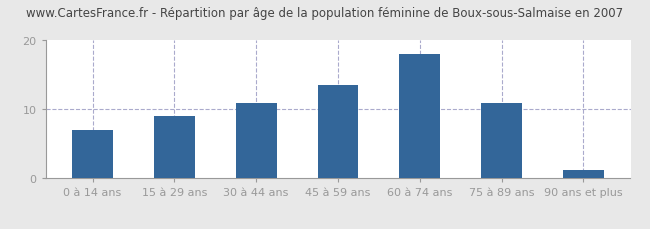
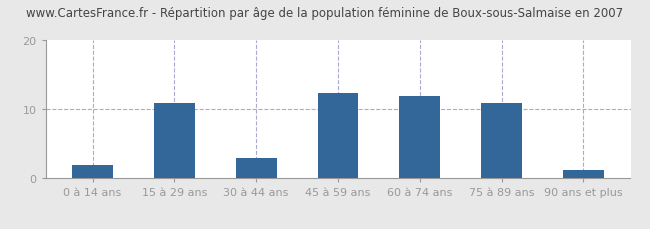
0 à 14 ans: 7.0 -> 2.0
15 à 29 ans: 9.0 -> 11.0
30 à 44 ans: 11.0 -> 3.0
45 à 59 ans: 13.5 -> 12.4
60 à 74 ans: 18.0 -> 12.0
